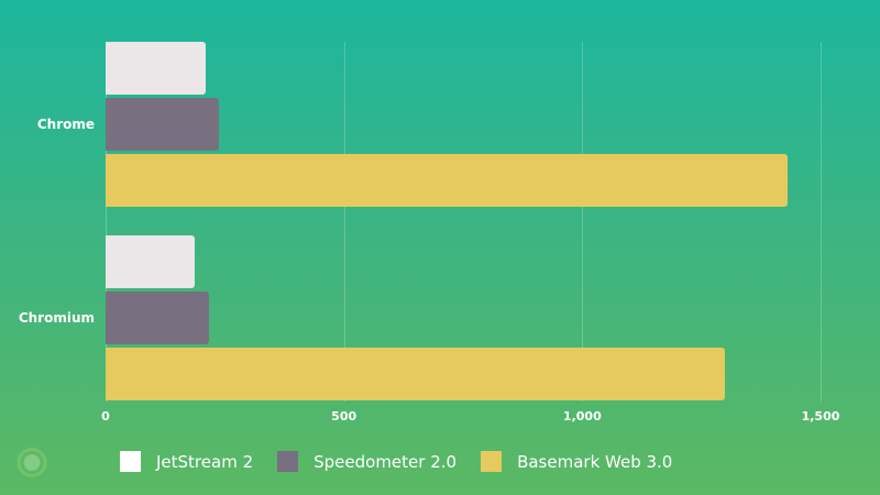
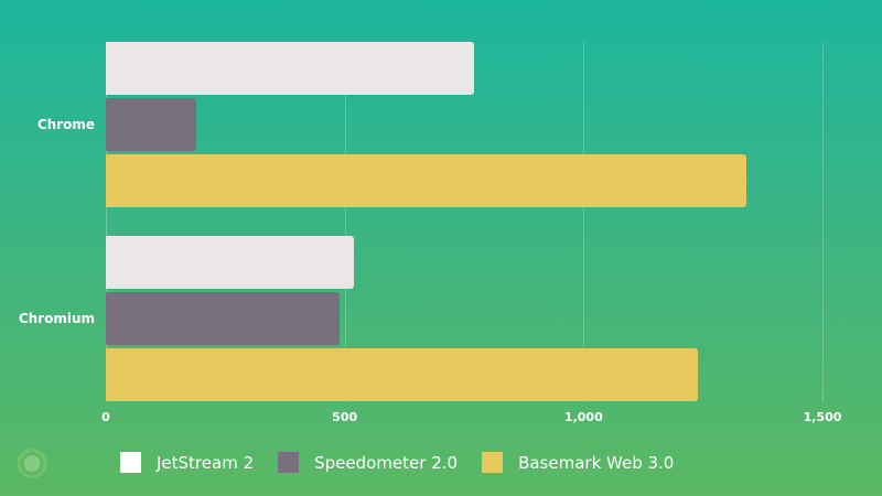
JetStream 2/Chrome: 210 -> 770
Speedometer 2.0/Chrome: 240 -> 190
Basemark Web 3.0/Chrome: 1430 -> 1340
JetStream 2/Chromium: 190 -> 520
Speedometer 2.0/Chromium: 220 -> 490
Basemark Web 3.0/Chromium: 1300 -> 1240
